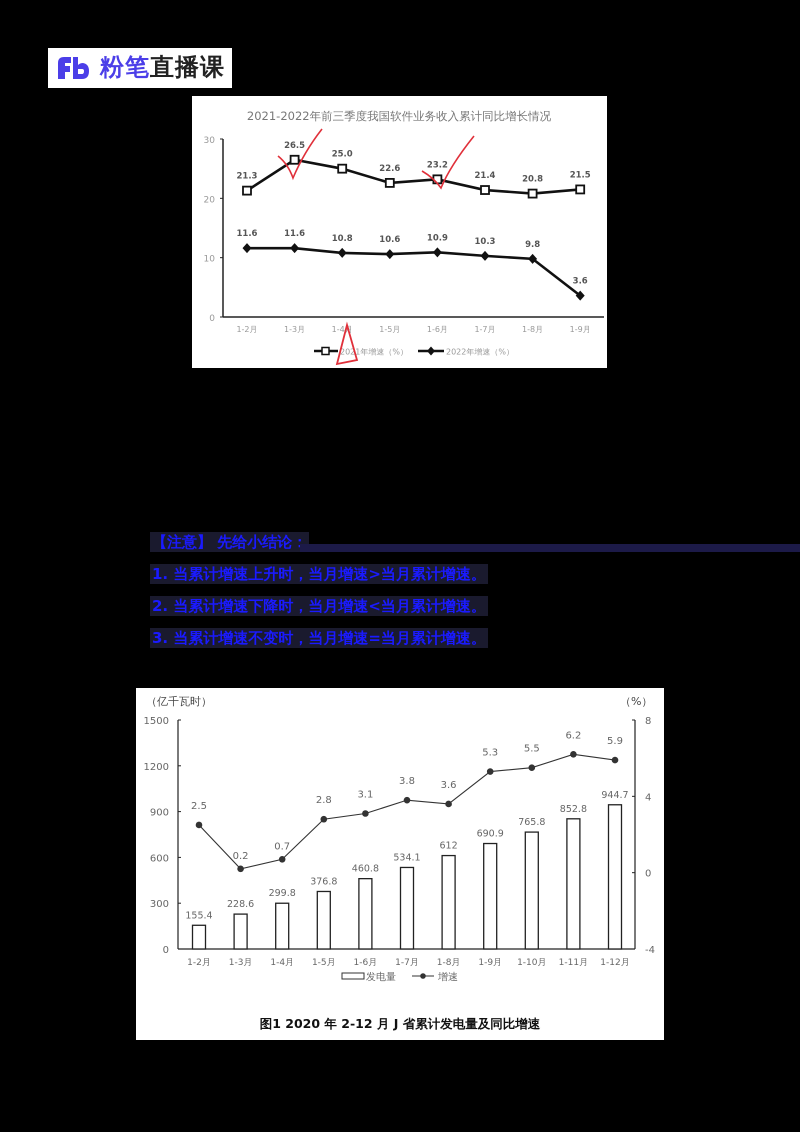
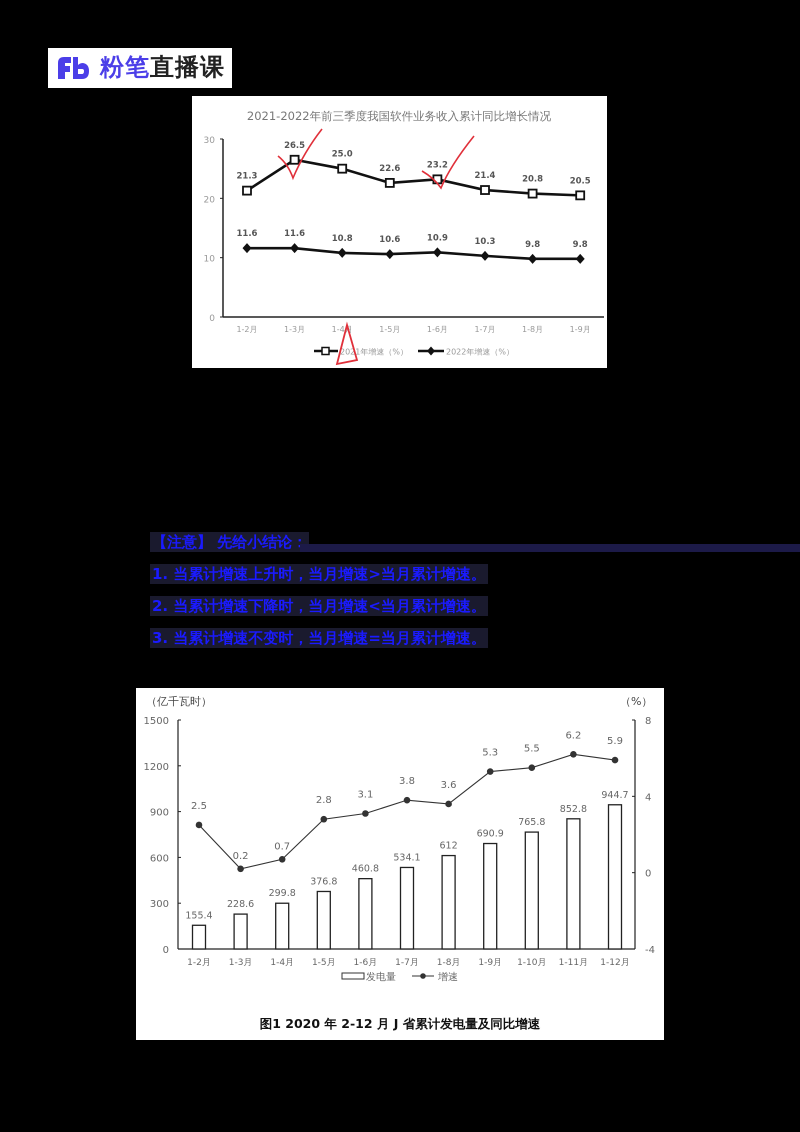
2021-2022年前三季度我国软件业务收入累计同比增长情况/2021年增速（%）/1-9月: 21.5 -> 20.5
2021-2022年前三季度我国软件业务收入累计同比增长情况/2022年增速（%）/1-9月: 3.6 -> 9.8
